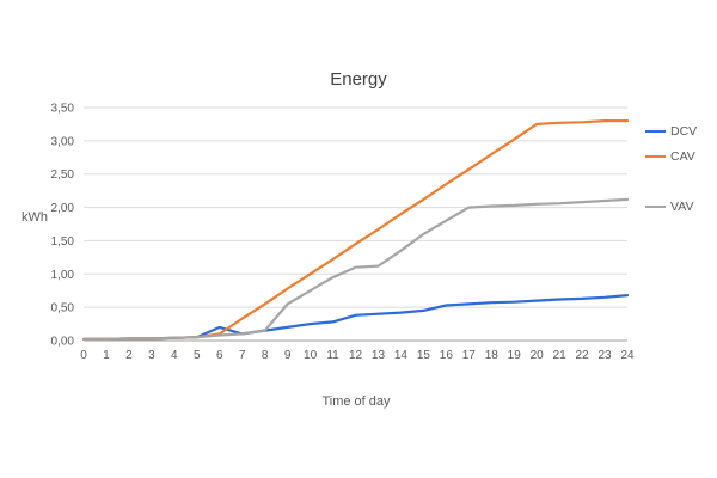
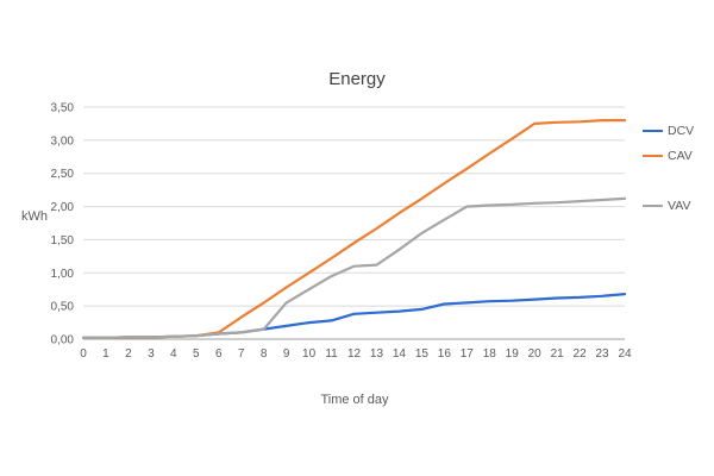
DCV/6: 0,2 -> 0,1
